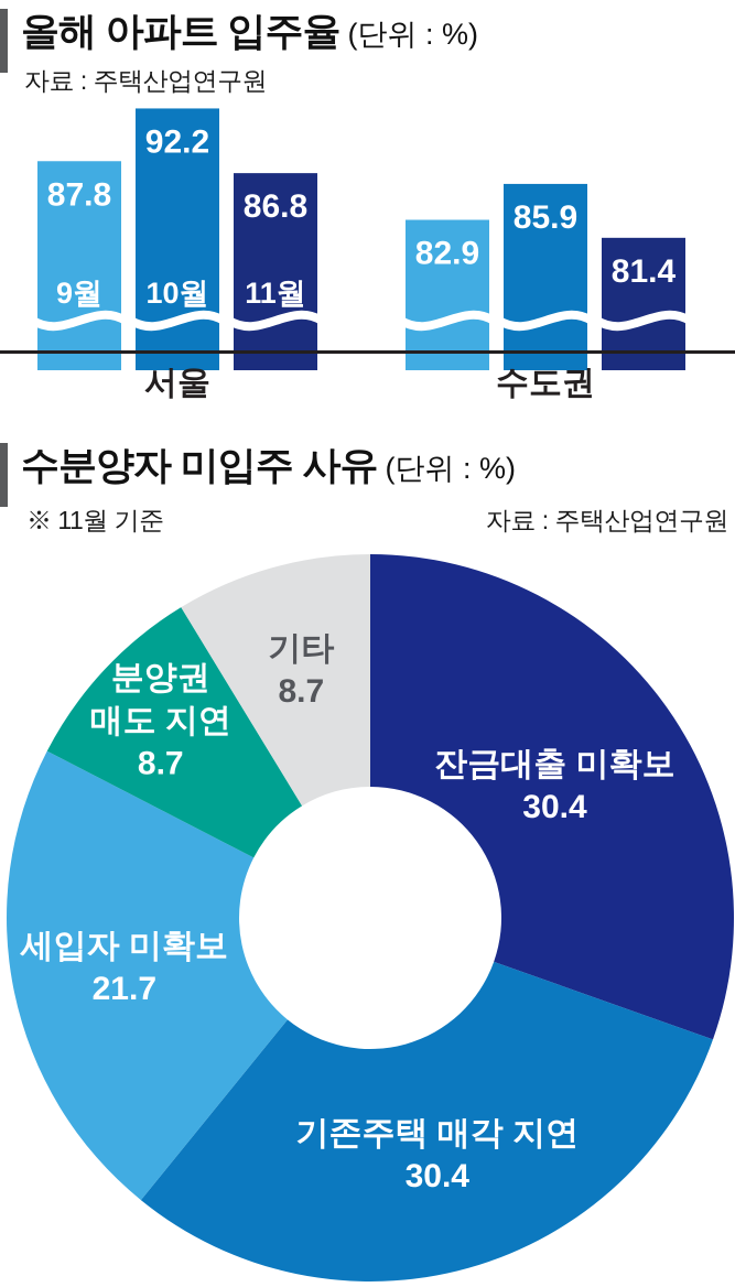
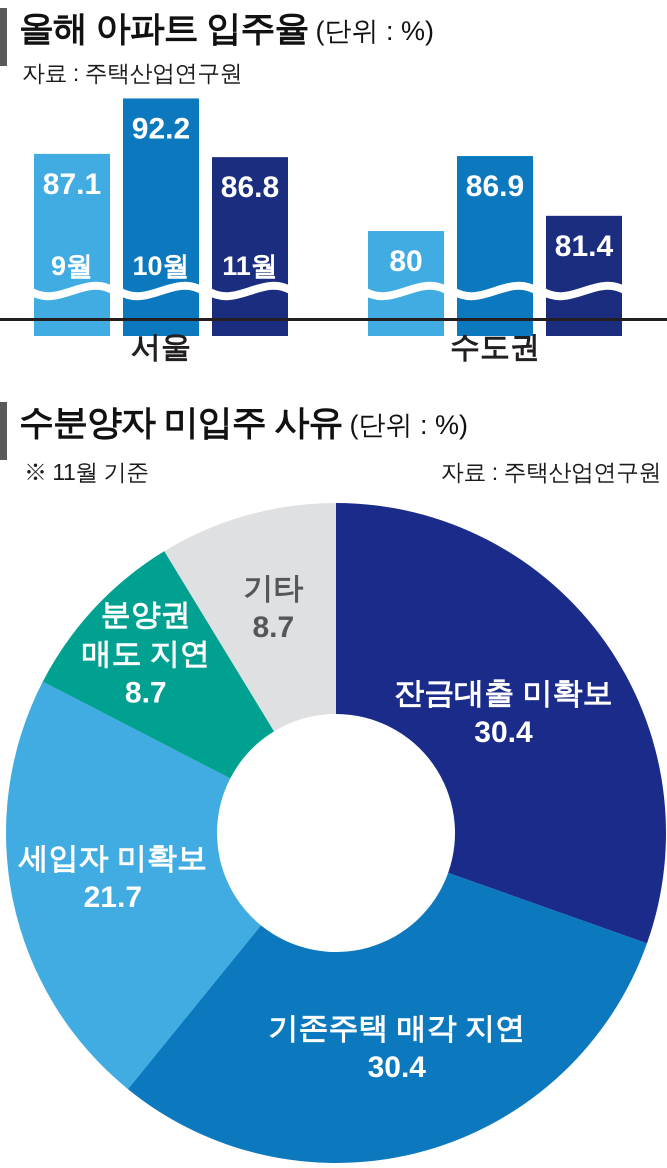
올해 아파트 입주율/9월/서울: 87.8 -> 87.1
올해 아파트 입주율/9월/수도권: 82.9 -> 80
올해 아파트 입주율/10월/수도권: 85.9 -> 86.9
